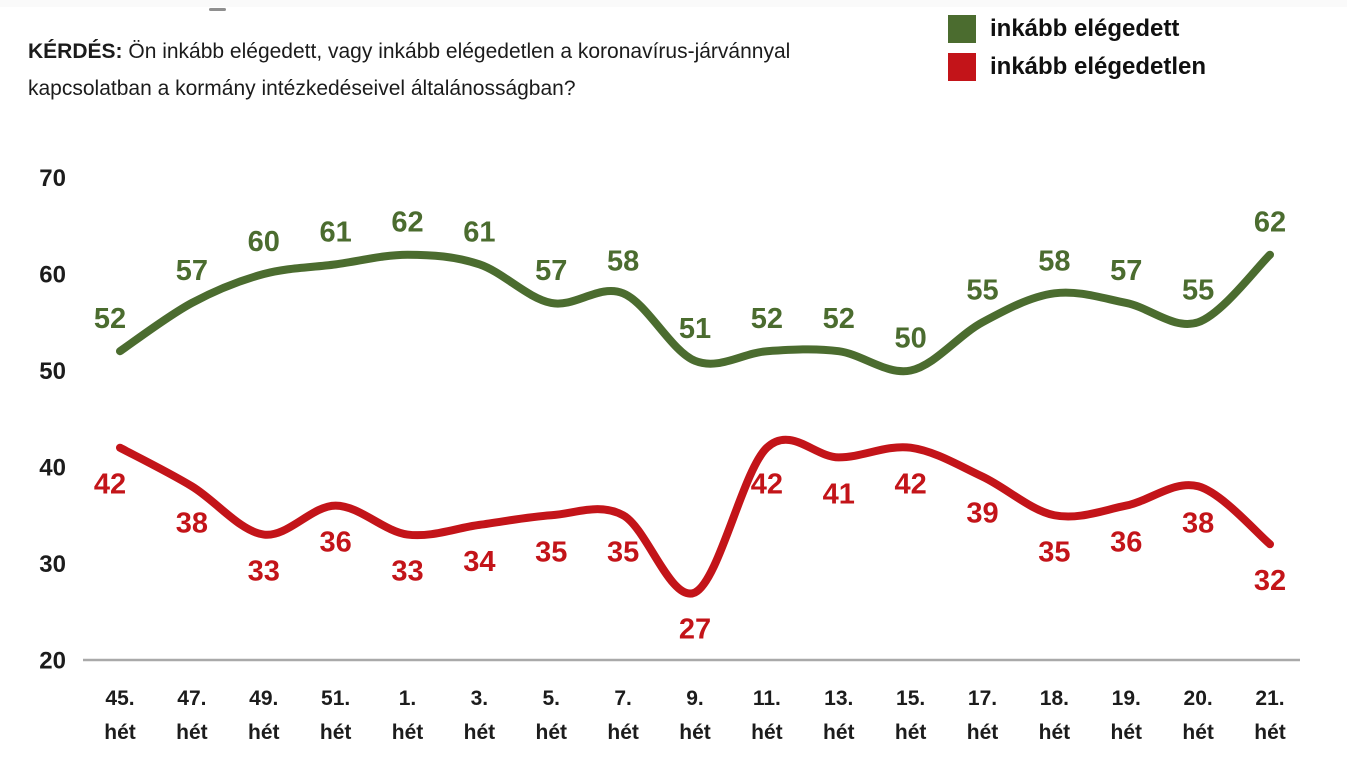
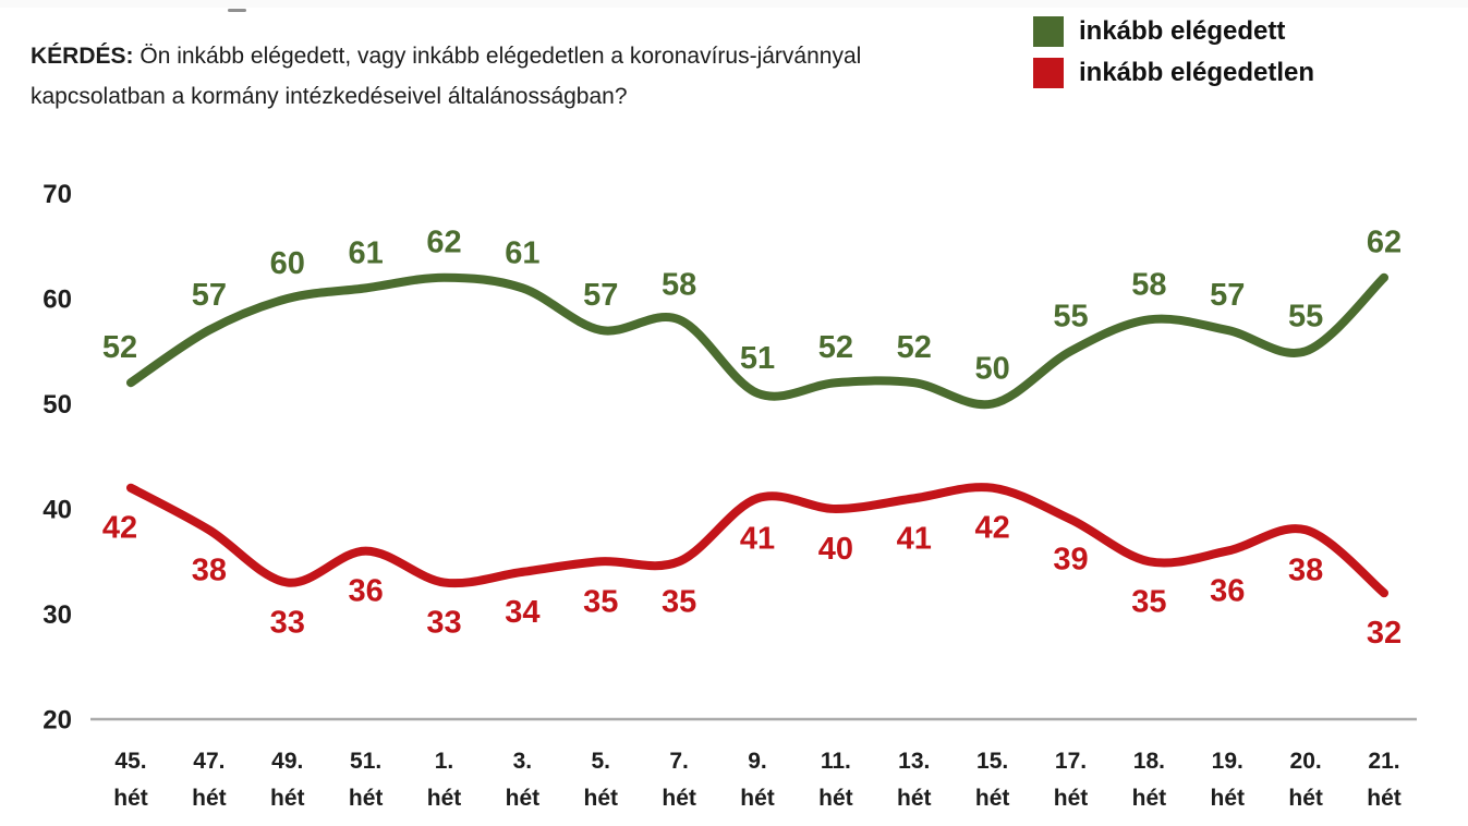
inkább elégedetlen/9. hét: 27 -> 41
inkább elégedetlen/11. hét: 42 -> 40
